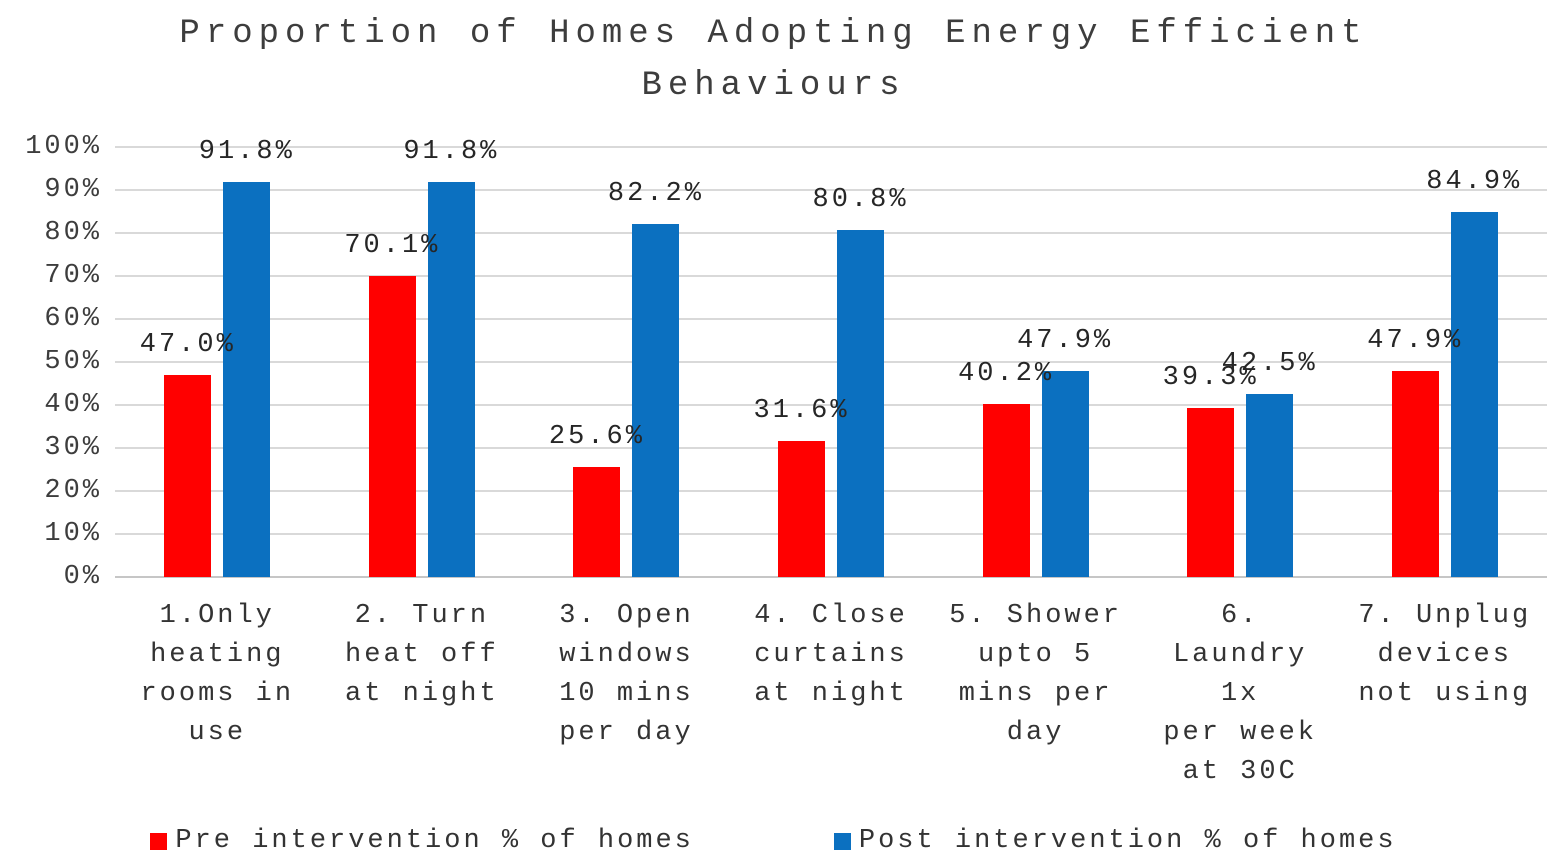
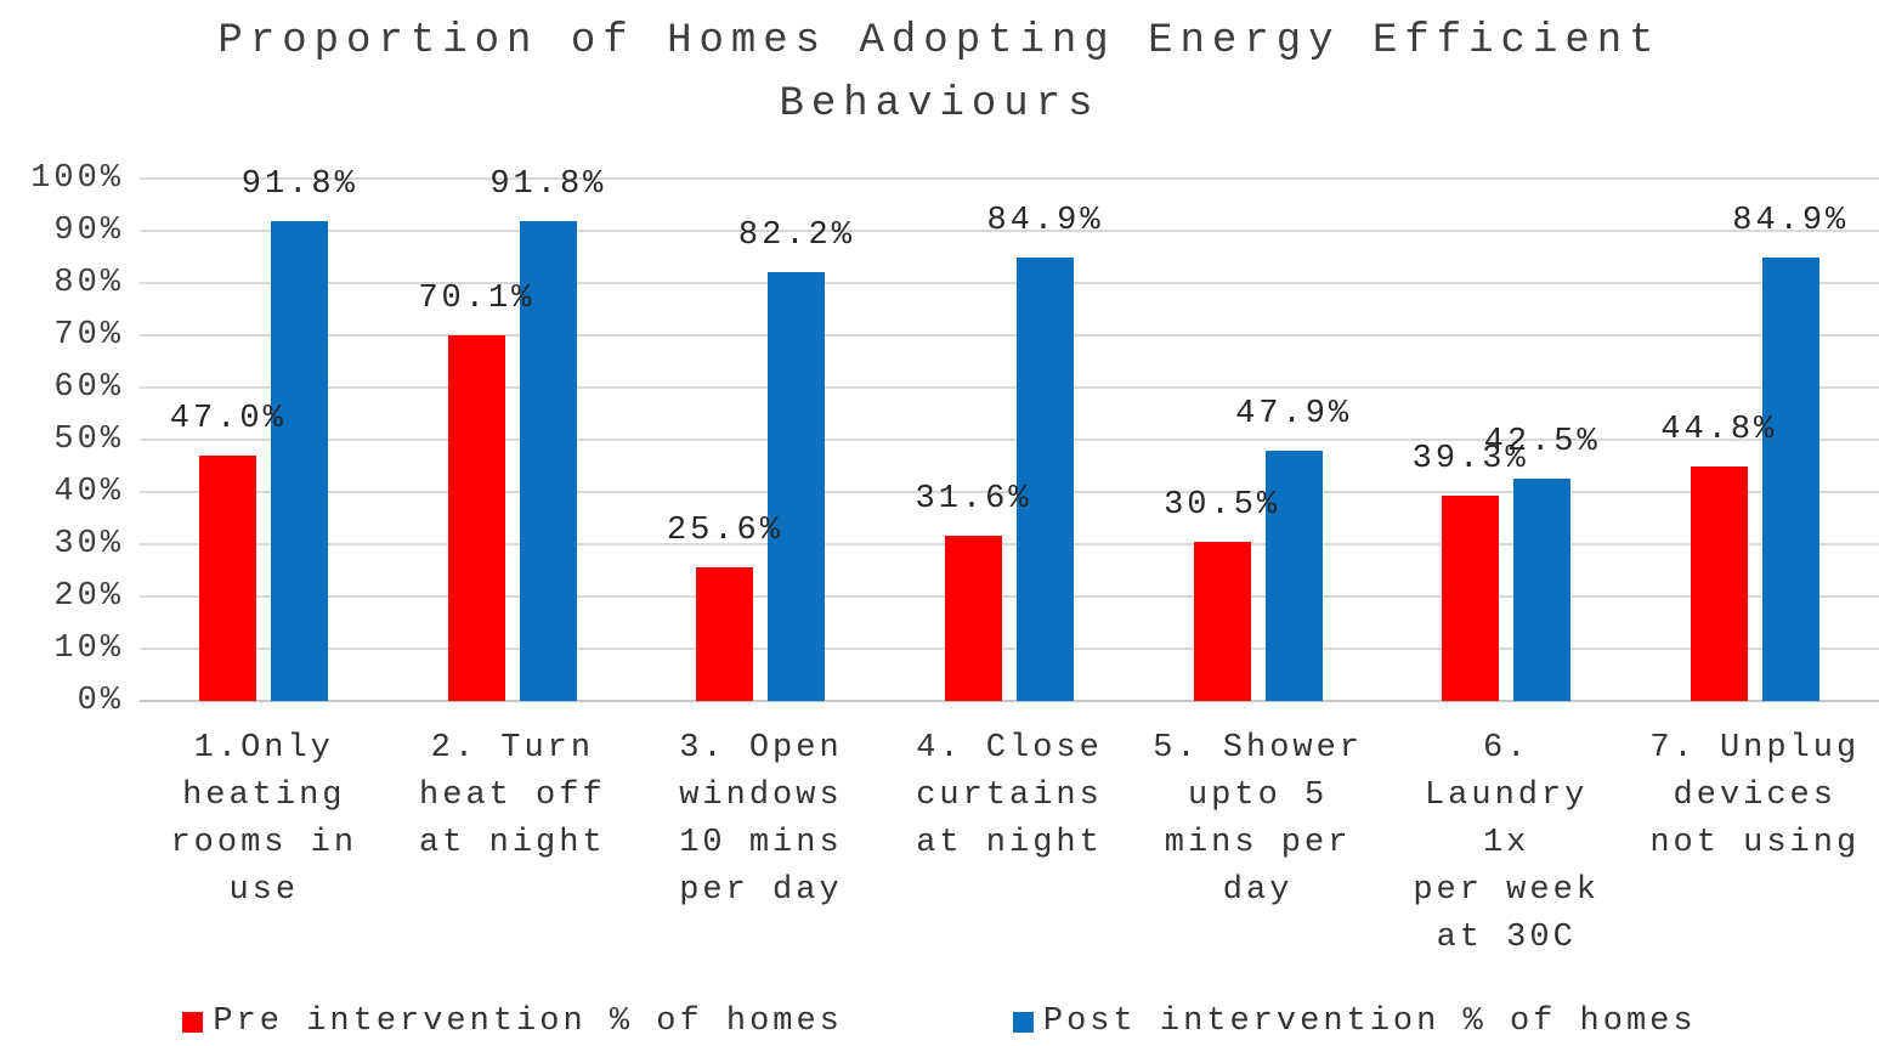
Post intervention % of homes/4. Close curtains at night: 80.8% -> 84.9%
Pre intervention % of homes/5. Shower upto 5 mins per day: 40.2% -> 30.5%
Pre intervention % of homes/7. Unplug devices not using: 47.9% -> 44.8%
